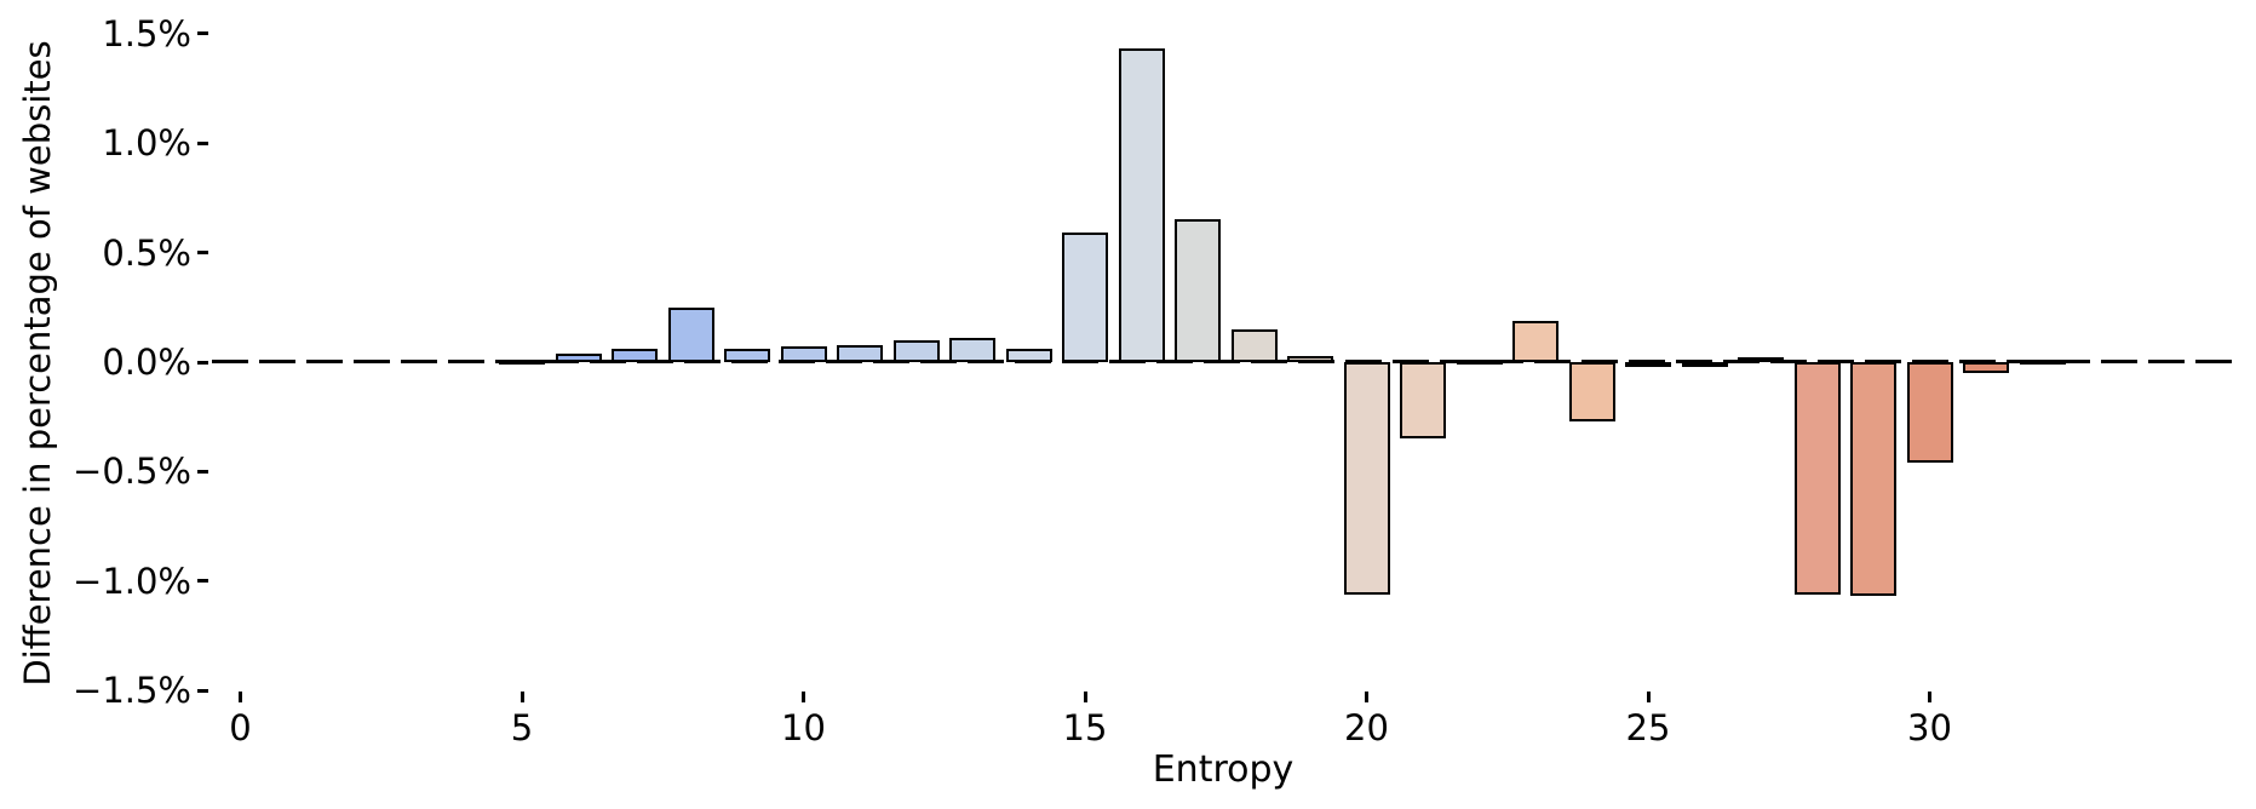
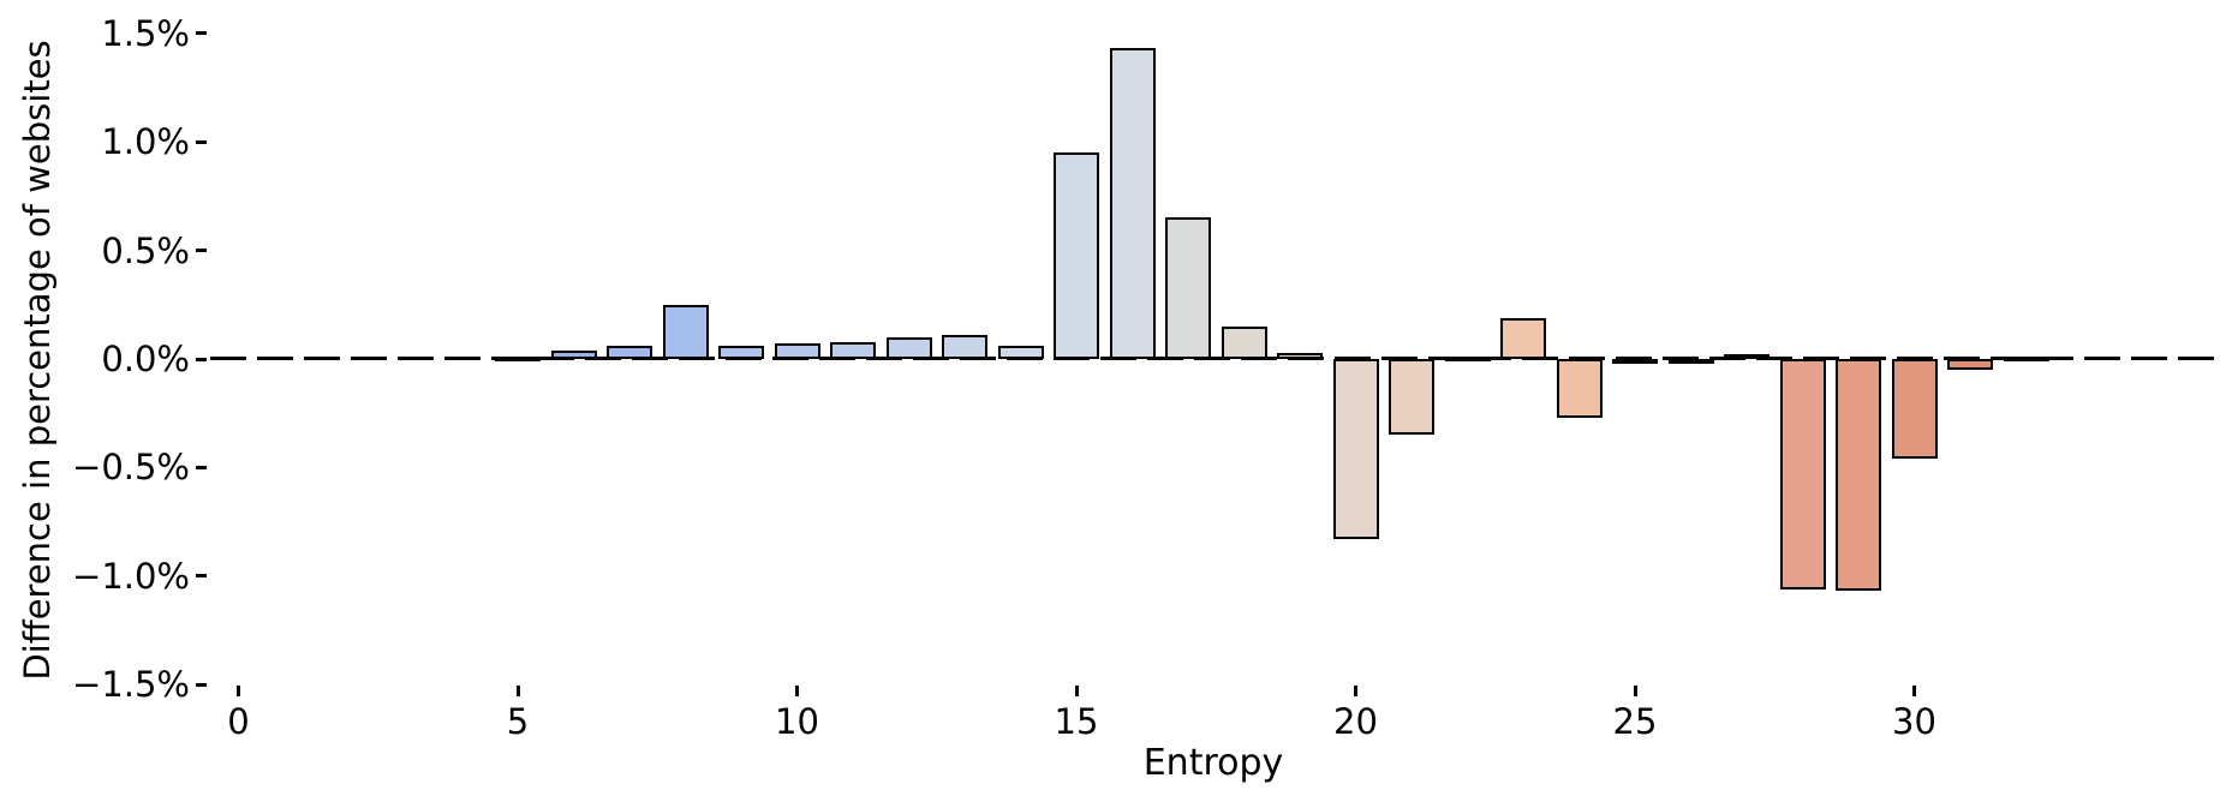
15: 0.59% -> 0.95%
20: -1.06% -> -0.83%
